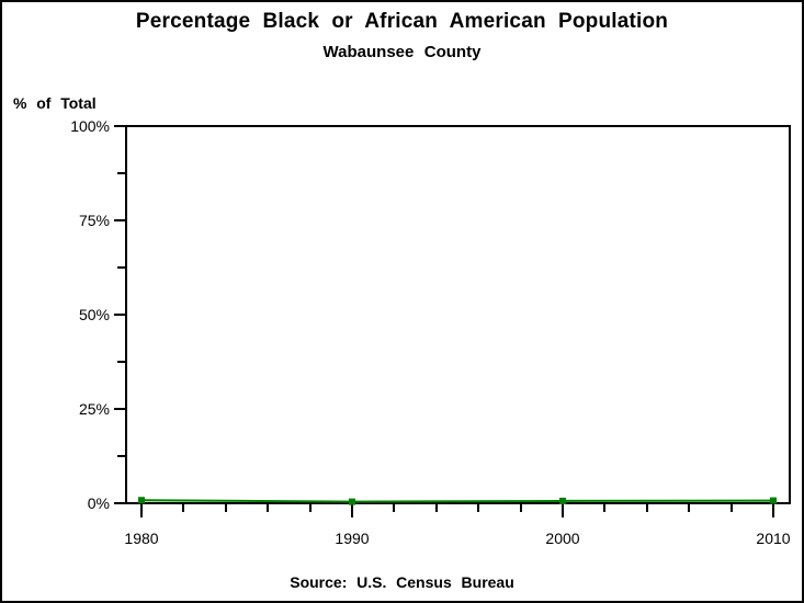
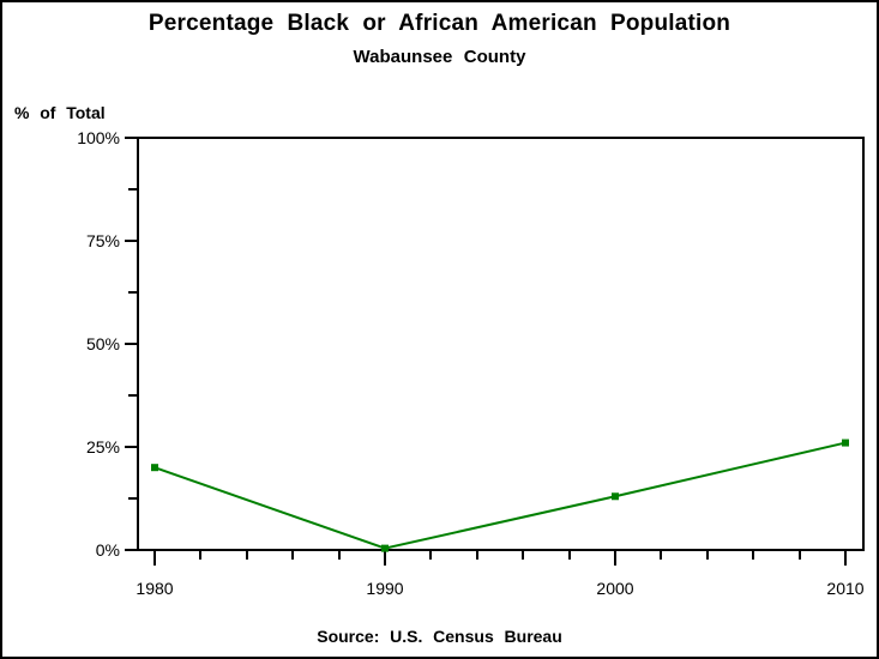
1980: 1% -> 20%
2000: 1% -> 13%
2010: 1% -> 26%
